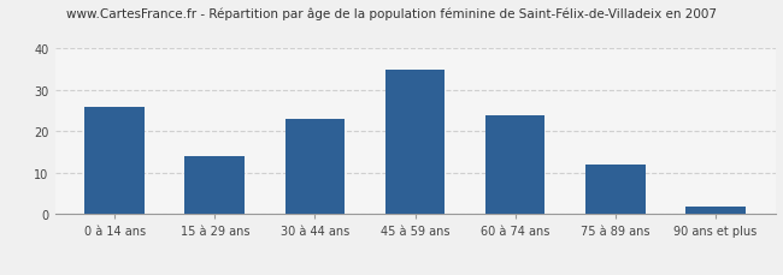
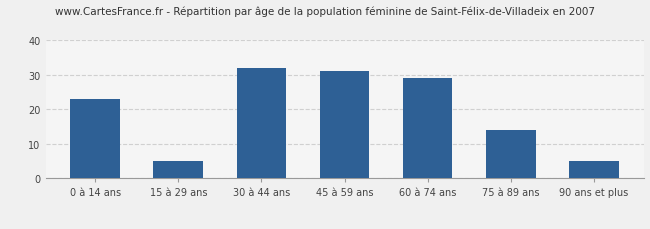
0 à 14 ans: 26 -> 23
15 à 29 ans: 14 -> 5
30 à 44 ans: 23 -> 32
45 à 59 ans: 35 -> 31
60 à 74 ans: 24 -> 29
75 à 89 ans: 12 -> 14
90 ans et plus: 2 -> 5
